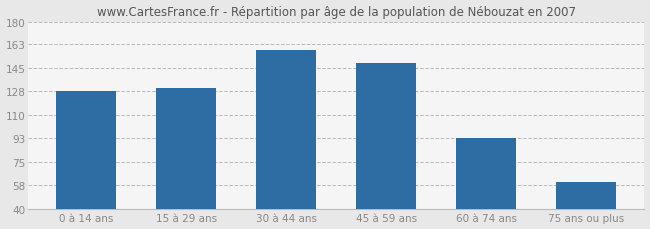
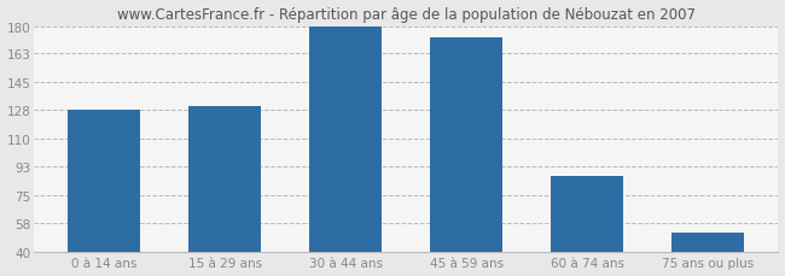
30 à 44 ans: 159 -> 180
45 à 59 ans: 149 -> 173
60 à 74 ans: 93 -> 87
75 ans ou plus: 60 -> 52
